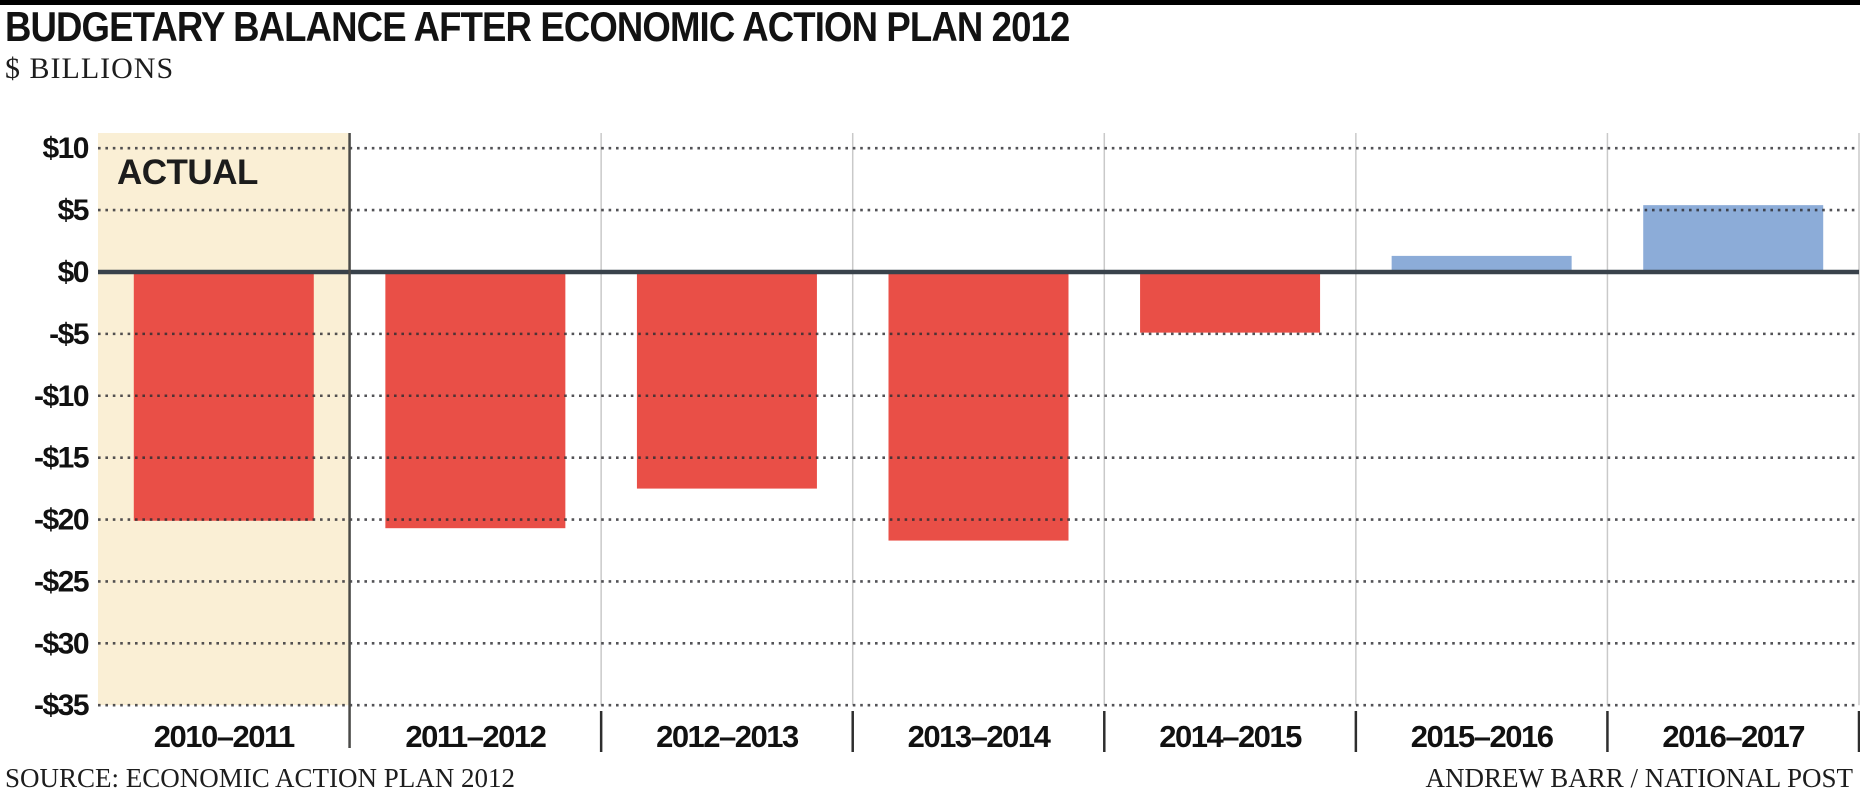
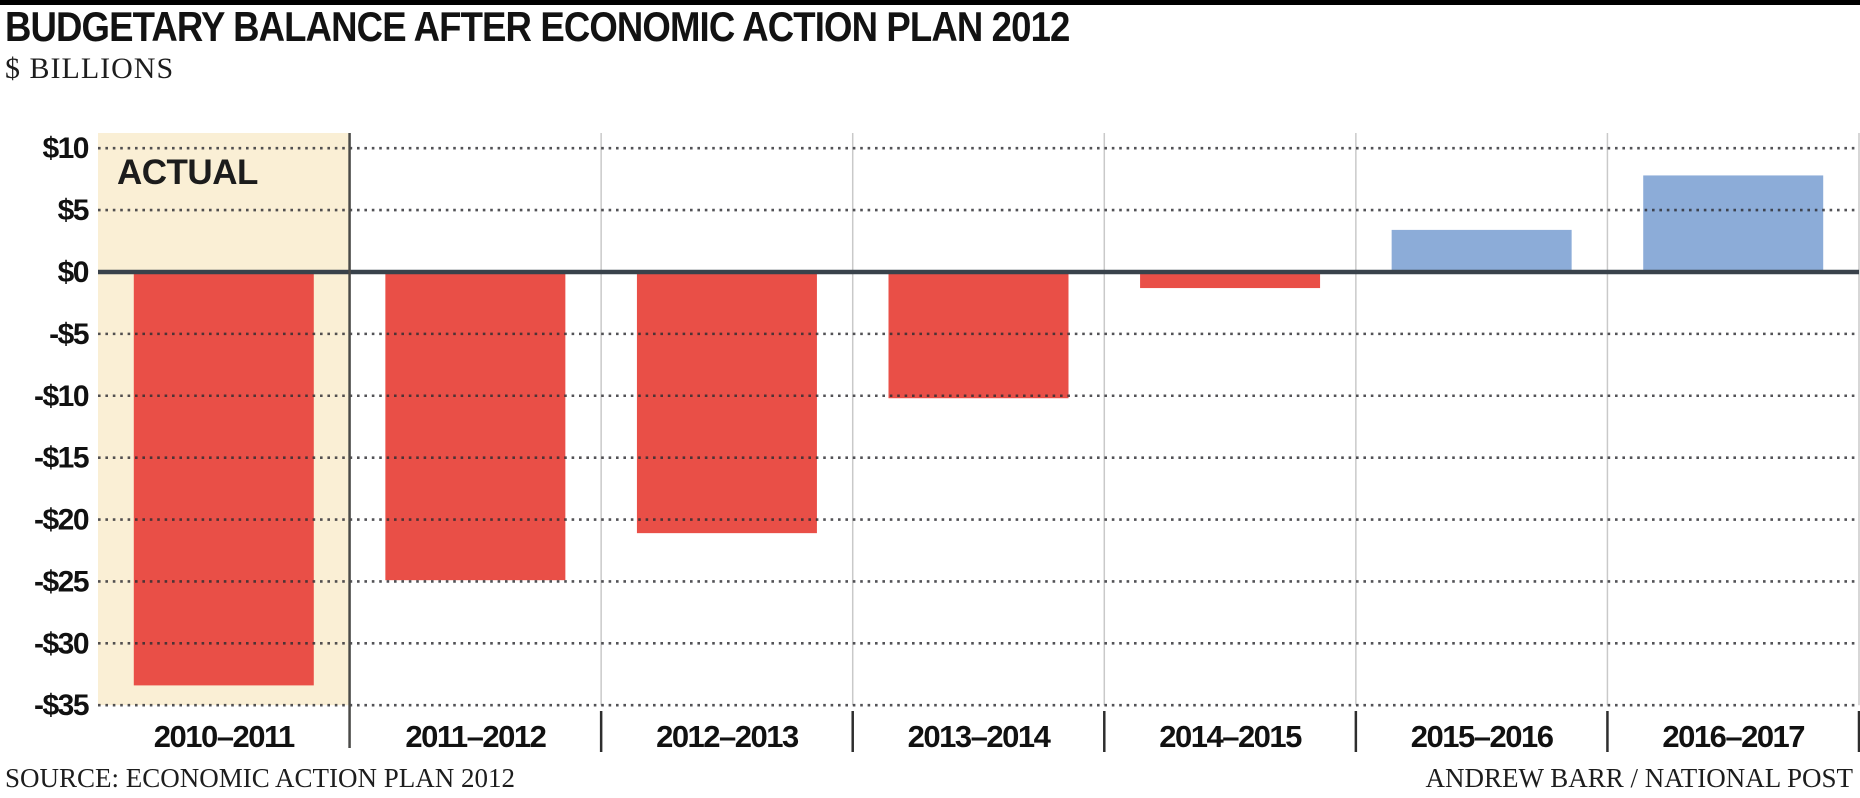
2010–2011: -$20.1 -> -$33.4
2011–2012: -$20.7 -> -$24.9
2012–2013: -$17.5 -> -$21.1
2013–2014: -$21.7 -> -$10.2
2014–2015: -$4.9 -> -$1.3
2015–2016: $1.3 -> $3.4
2016–2017: $5.4 -> $7.8
